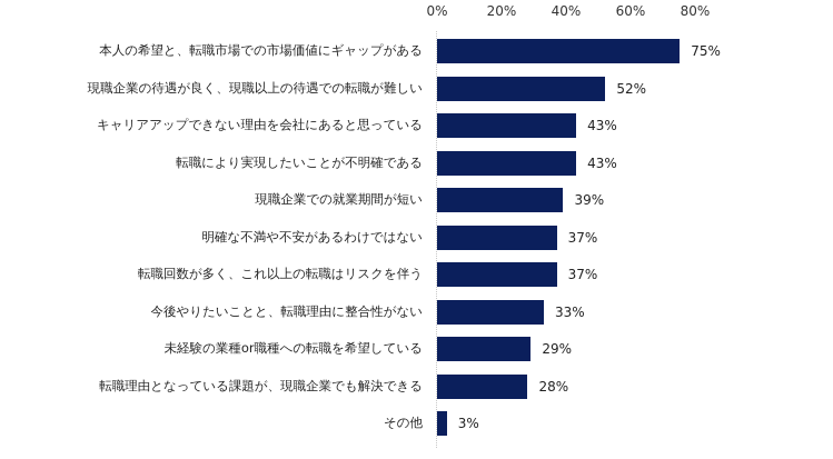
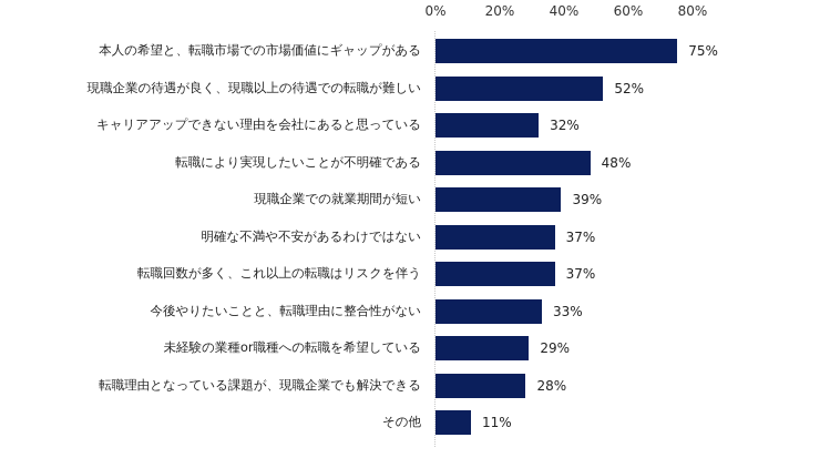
キャリアアップできない理由を会社にあると思っている: 43% -> 32%
転職により実現したいことが不明確である: 43% -> 48%
その他: 3% -> 11%
